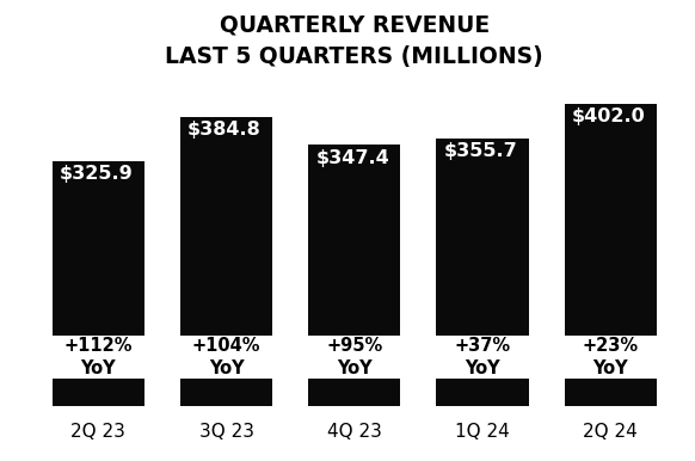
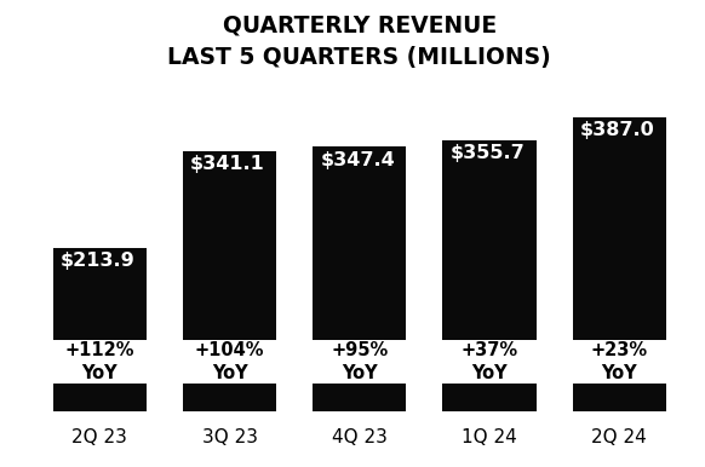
2Q 23: $325.9 -> $213.9
3Q 23: $384.8 -> $341.1
2Q 24: $402.0 -> $387.0
